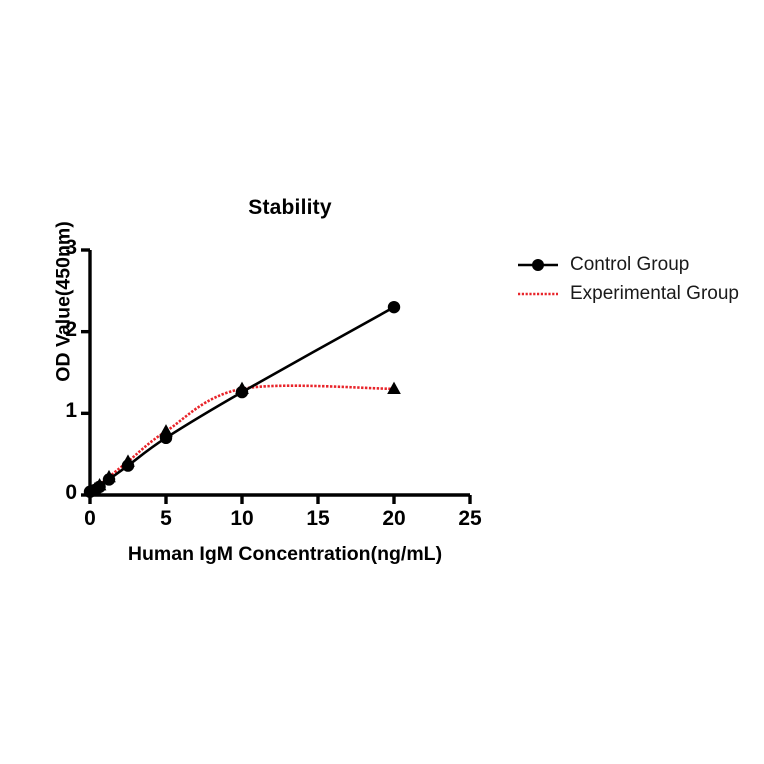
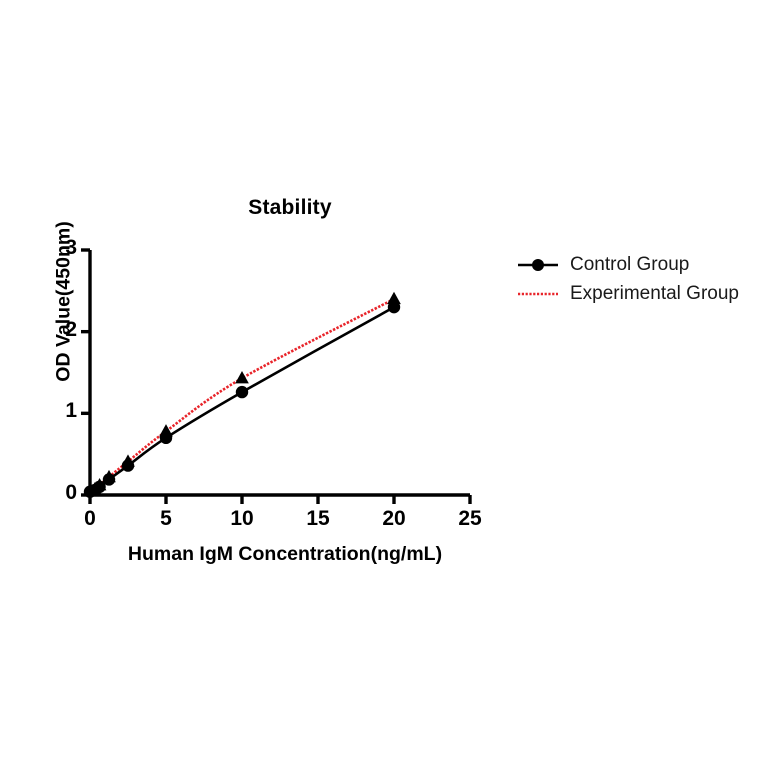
Experimental Group/10: 1.3 -> 1.4
Experimental Group/20: 1.3 -> 2.4
